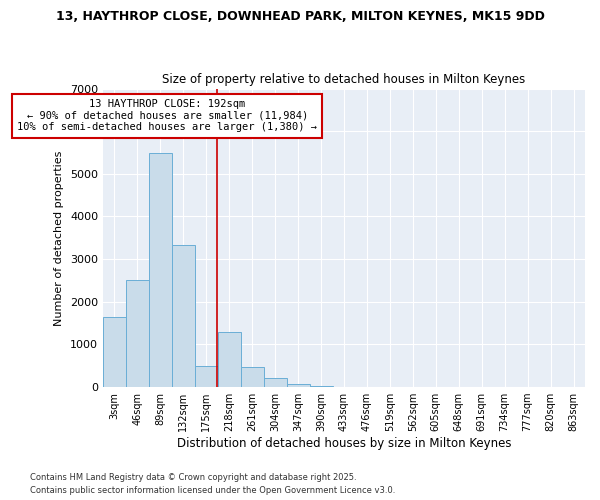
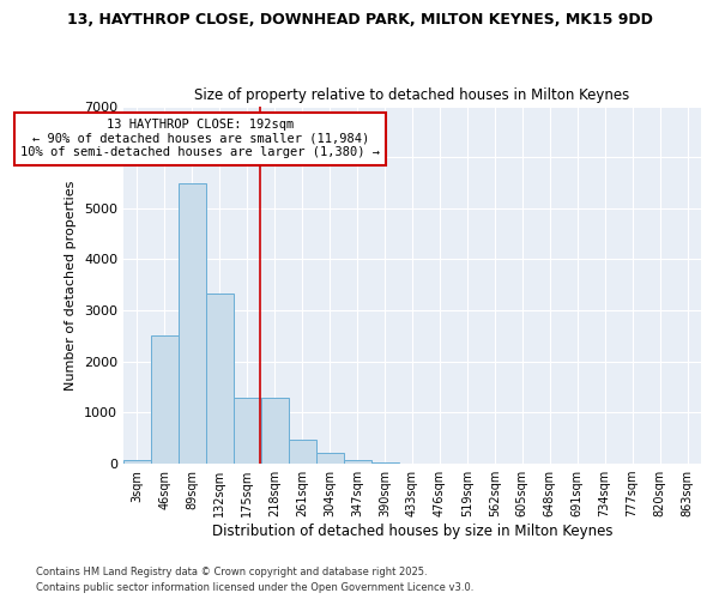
3sqm: 1650 -> 80
175sqm: 500 -> 1300
